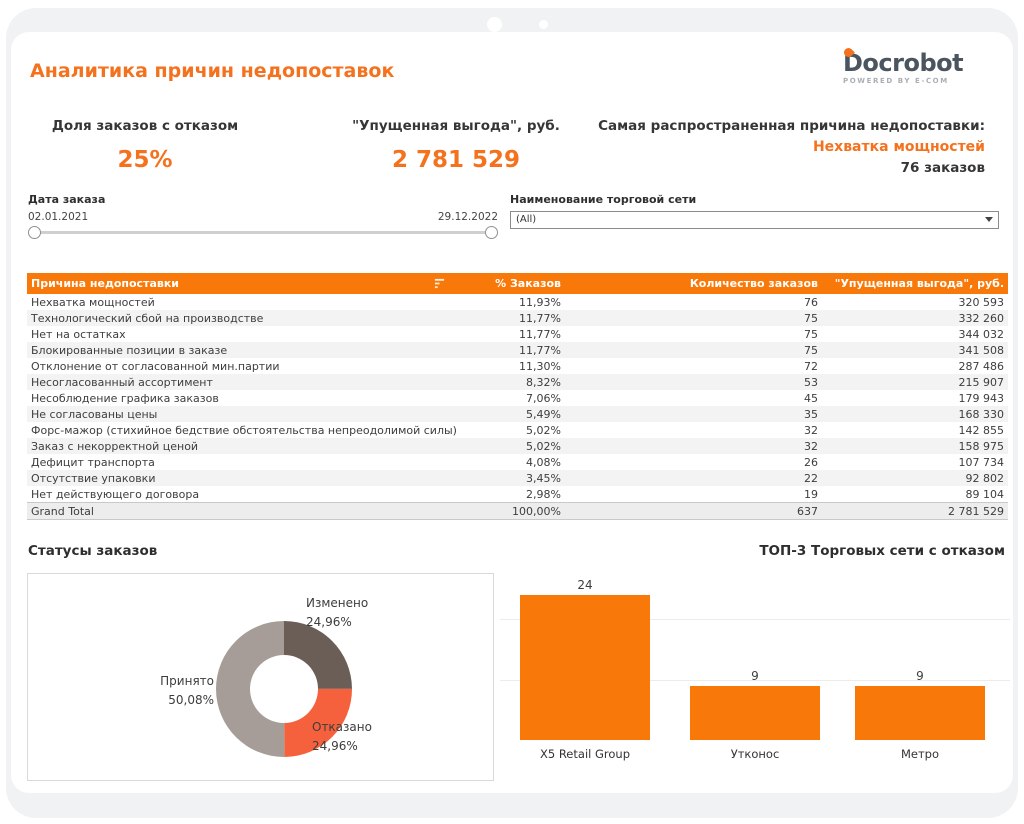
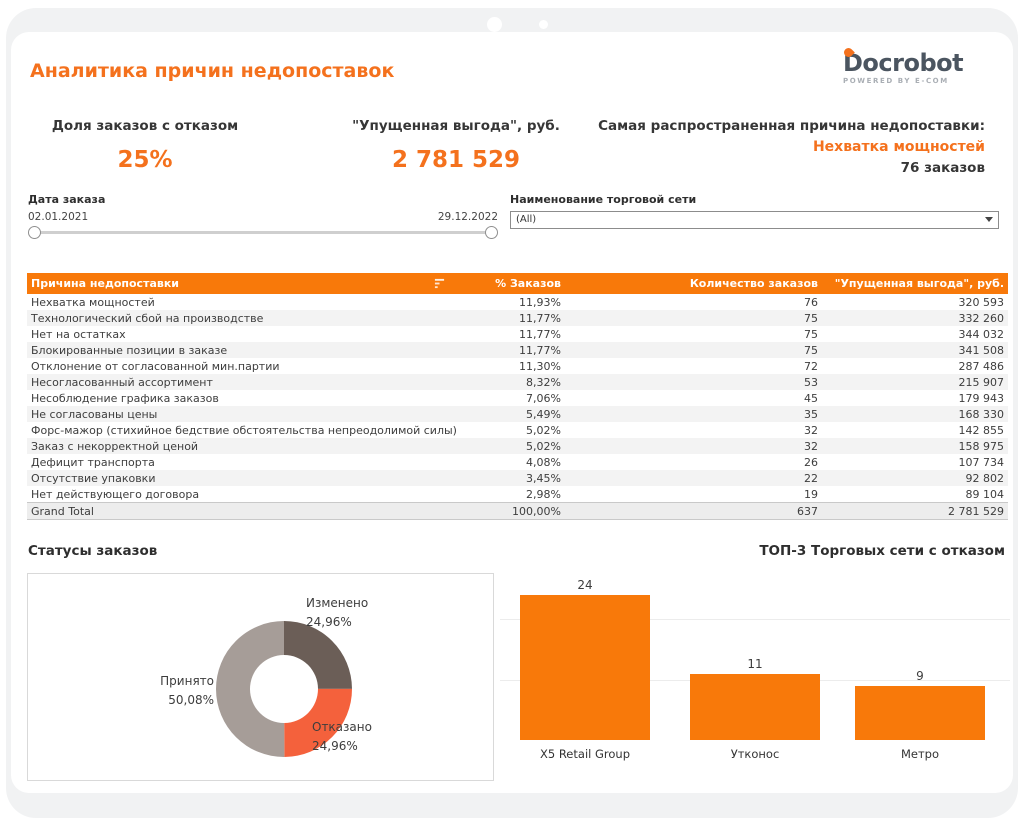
ТОП-3 Торговых сети с отказом/Утконос: 9 -> 11
